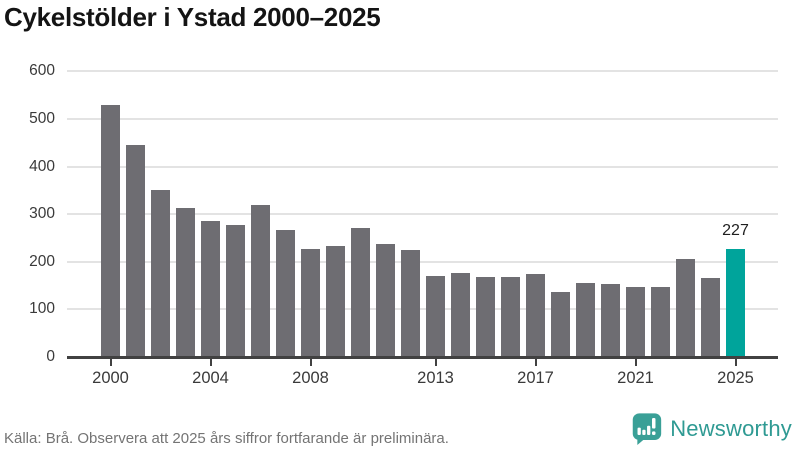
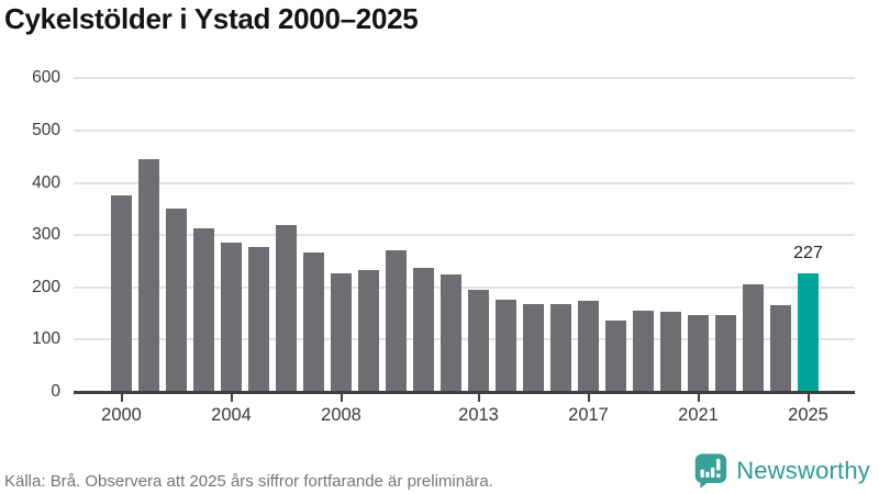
2000: 530 -> 380
2013: 170 -> 200
